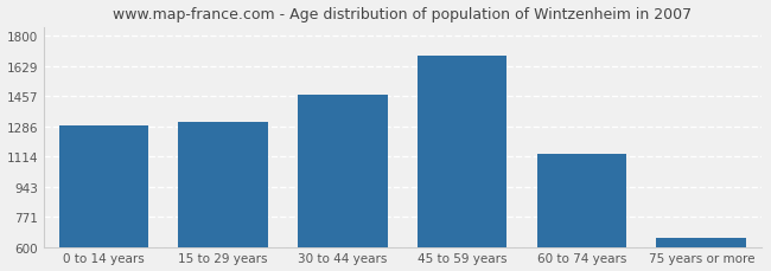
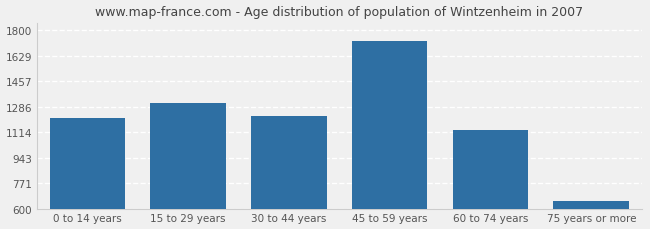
0 to 14 years: 1290 -> 1210
30 to 44 years: 1470 -> 1220
45 to 59 years: 1690 -> 1730
